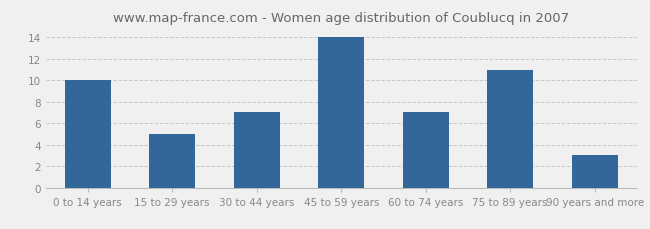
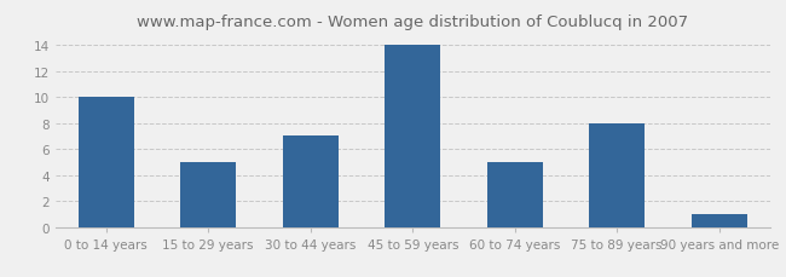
60 to 74 years: 7 -> 5
75 to 89 years: 11 -> 8
90 years and more: 3 -> 1
